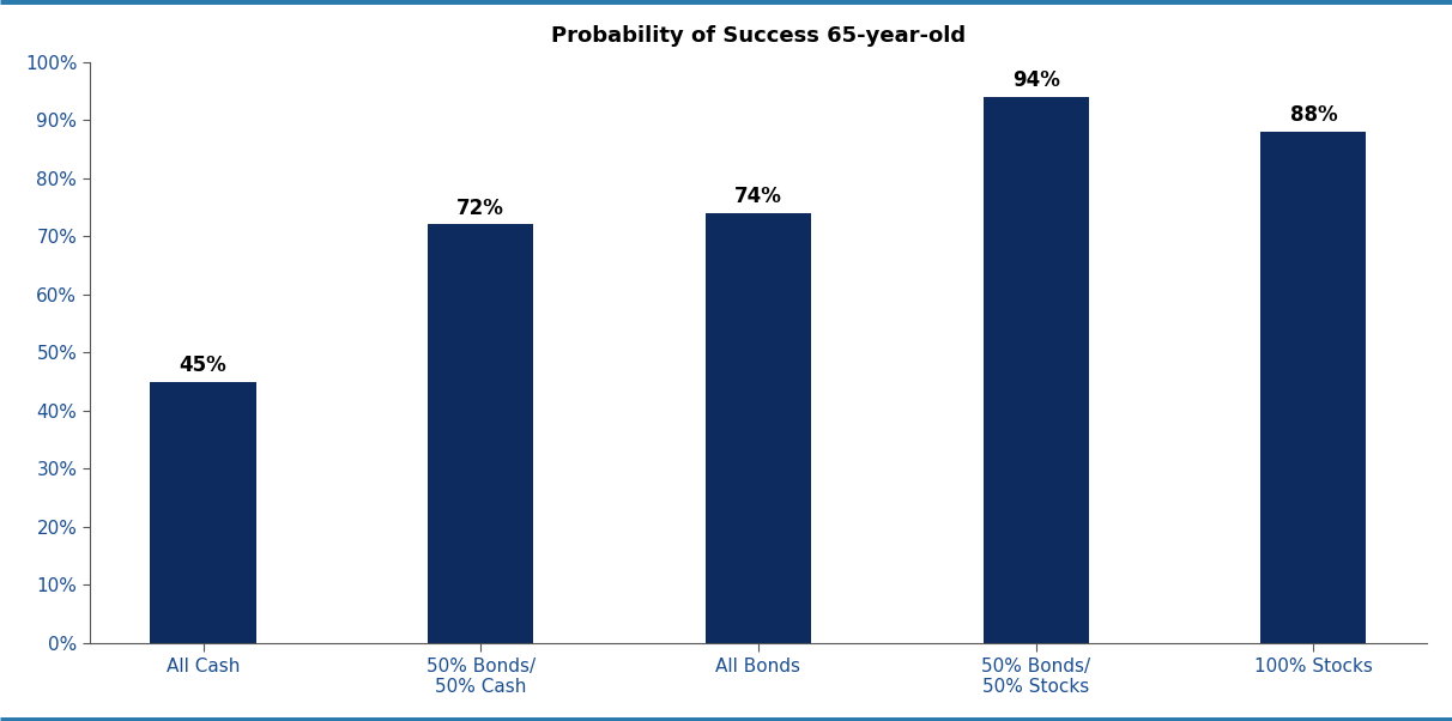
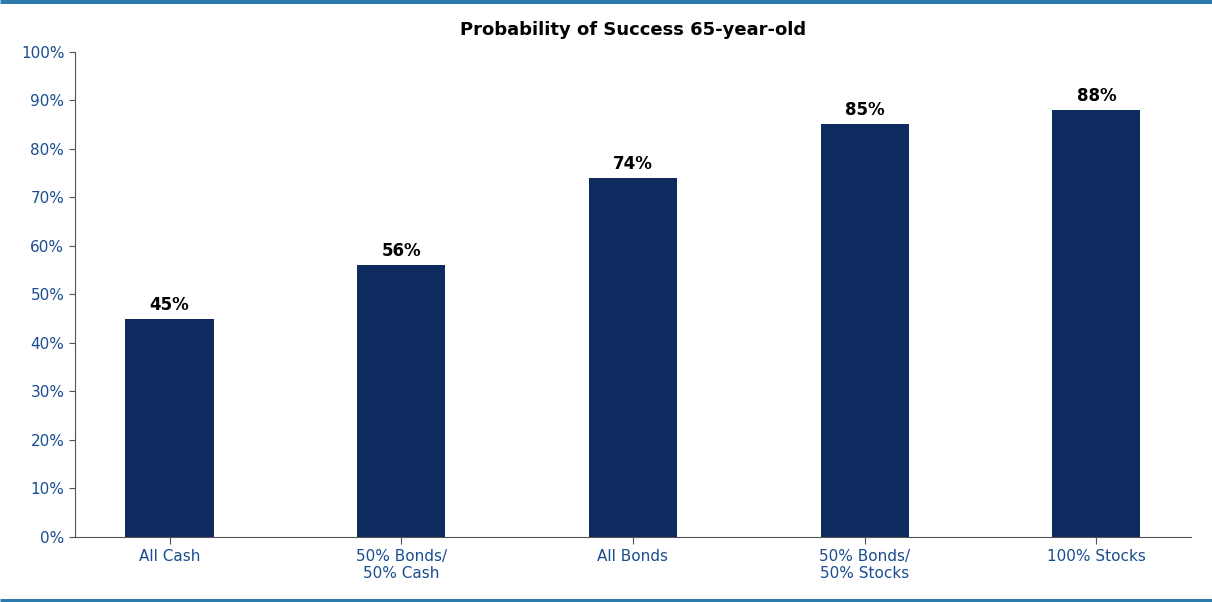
50% Bonds/ 50% Cash: 72% -> 56%
50% Bonds/ 50% Stocks: 94% -> 85%
